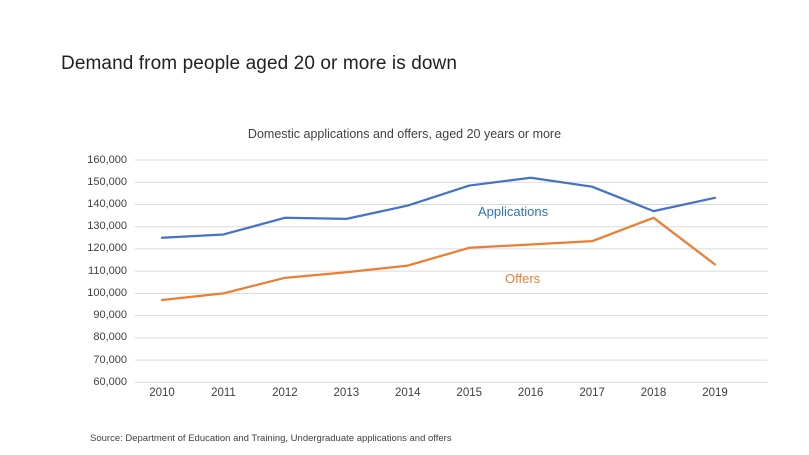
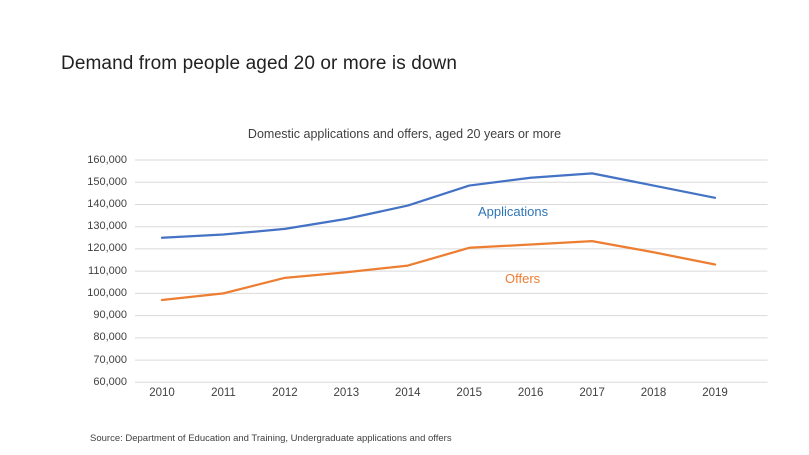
Applications/2012: 134000 -> 129000
Applications/2017: 148000 -> 154000
Applications/2018: 137000 -> 148000
Offers/2018: 134000 -> 118000
